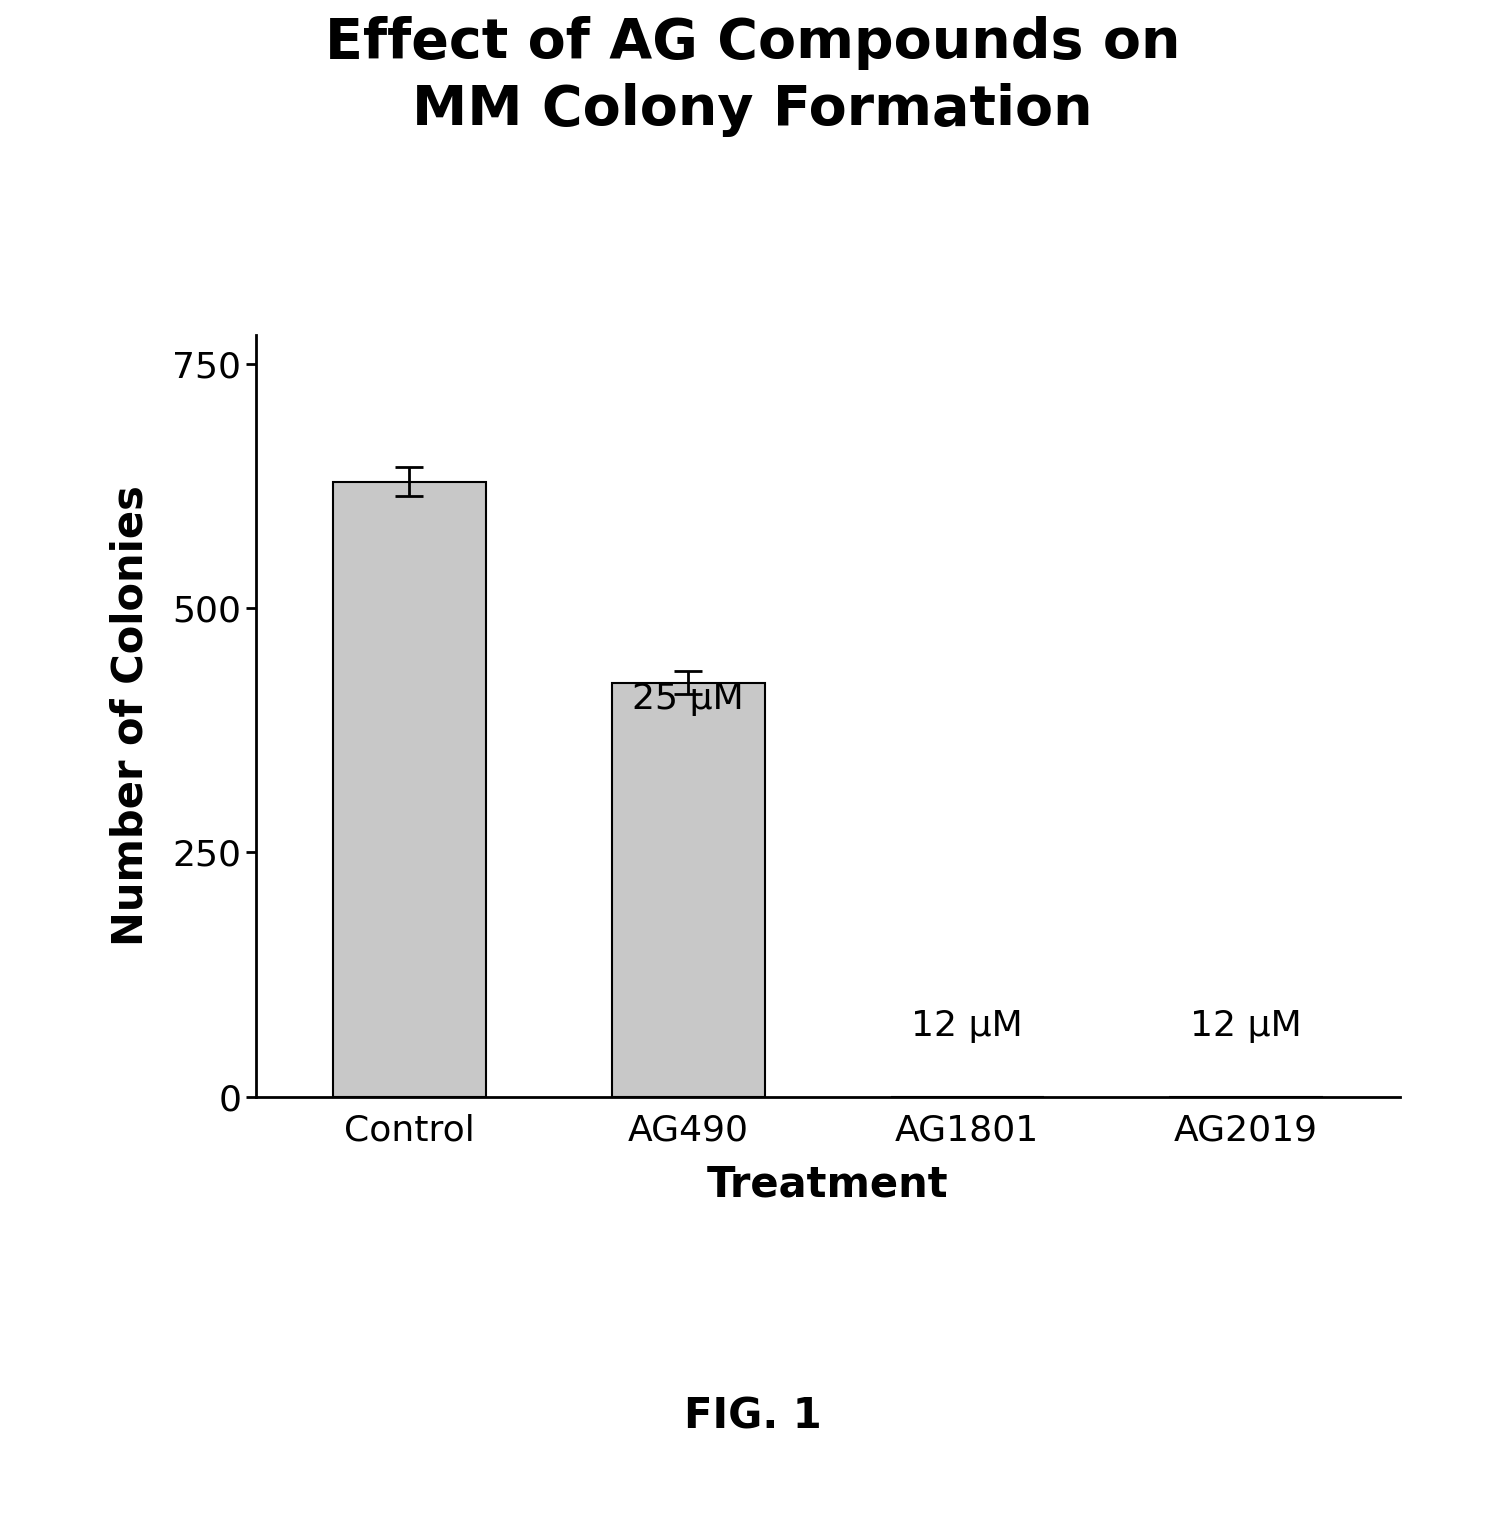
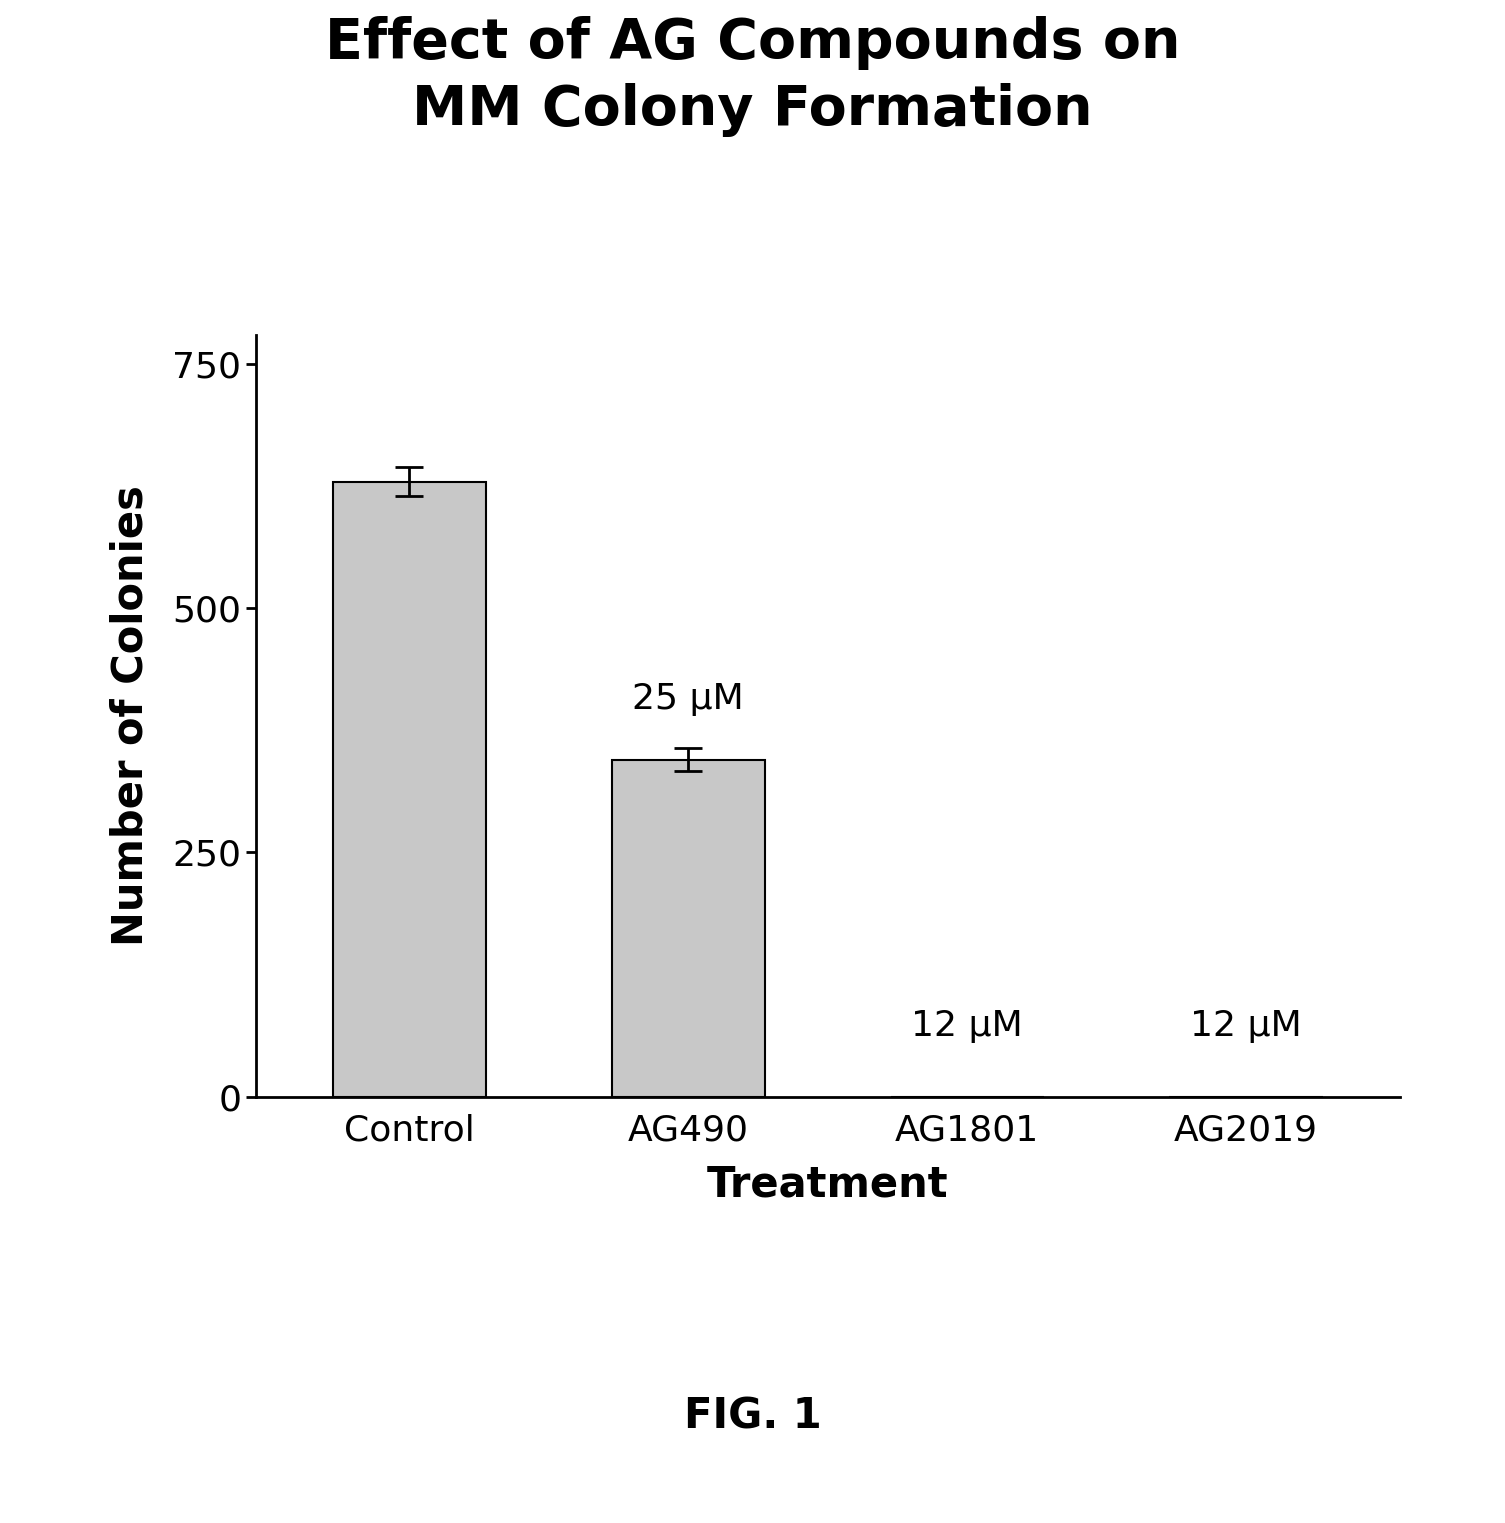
AG490: 424 -> 345
